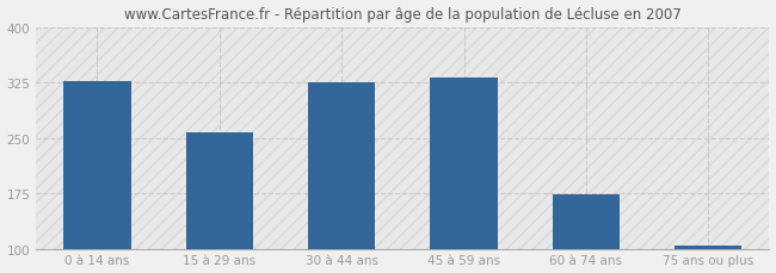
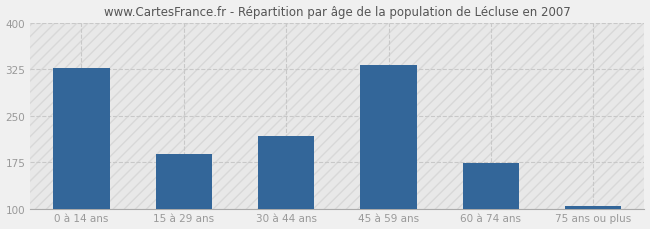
15 à 29 ans: 257 -> 188
30 à 44 ans: 325 -> 218
